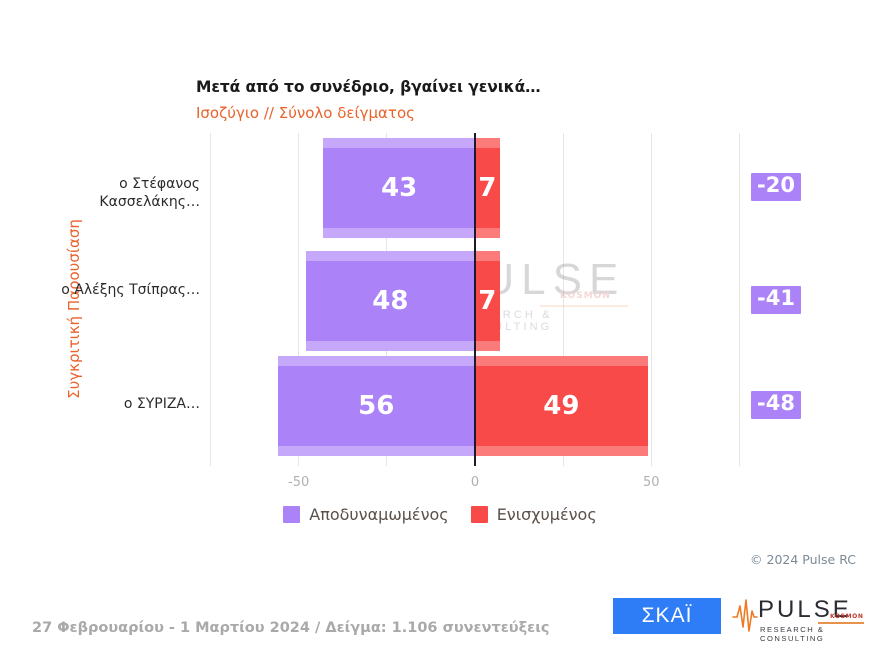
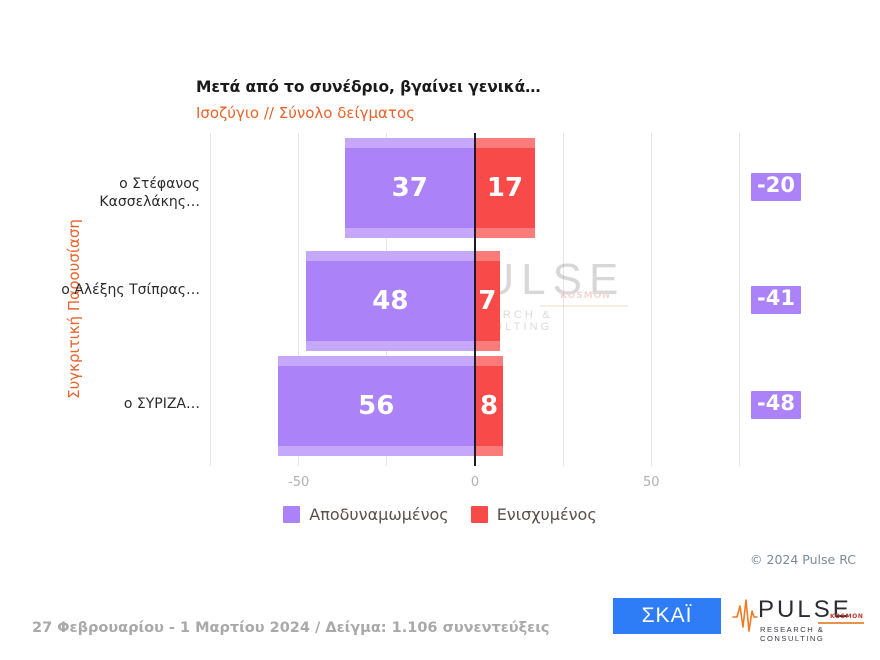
Αποδυναμωμένος/ο Στέφανος Κασσελάκης…: 43 -> 37
Ενισχυμένος/ο Στέφανος Κασσελάκης…: 7 -> 17
Ενισχυμένος/ο ΣΥΡΙΖΑ…: 49 -> 8
